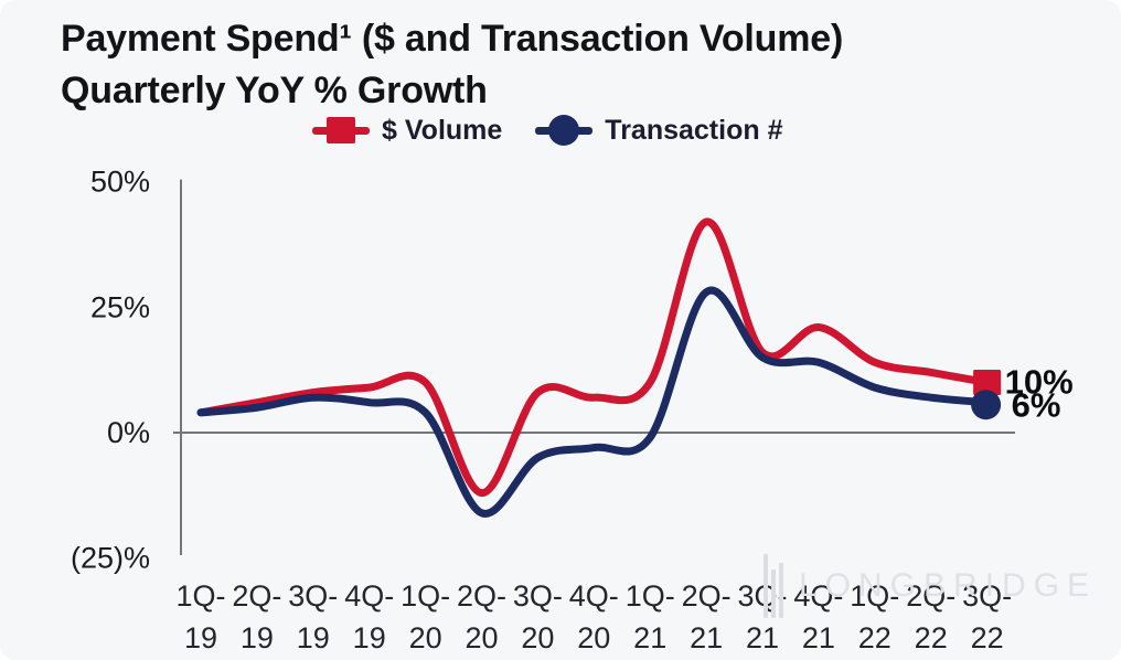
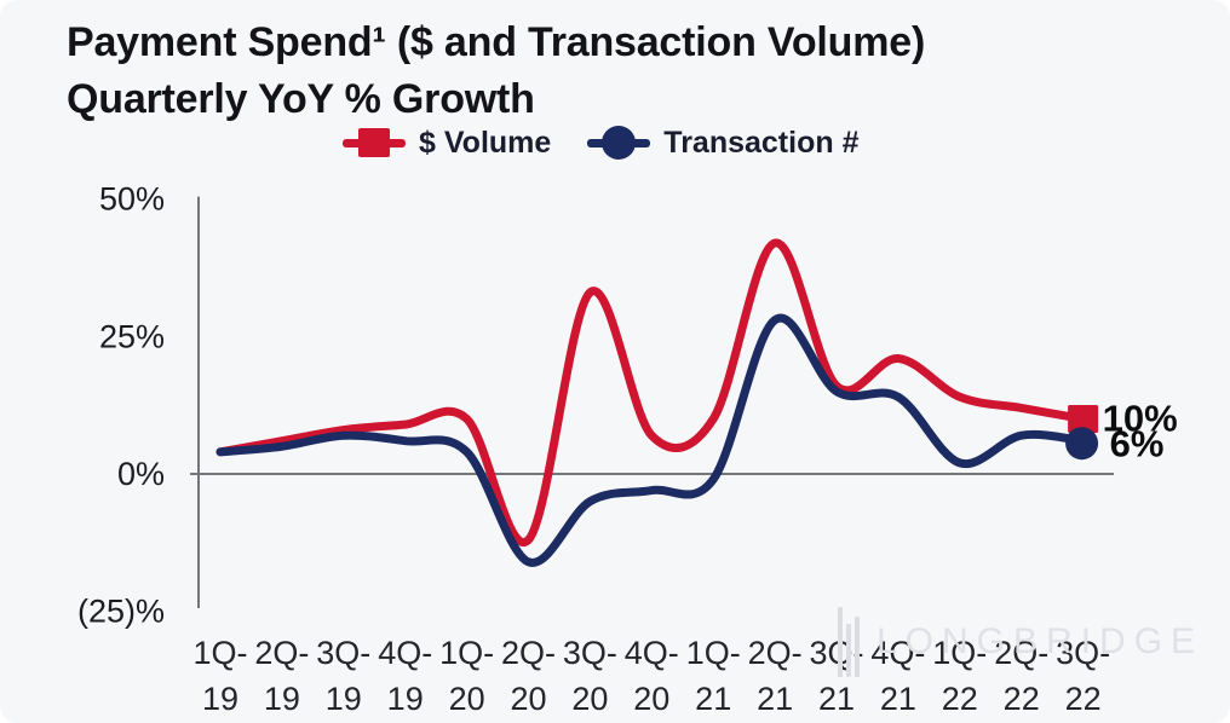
$ Volume/3Q-20: 8% -> 33%
Transaction #/1Q-22: 9% -> 2%
